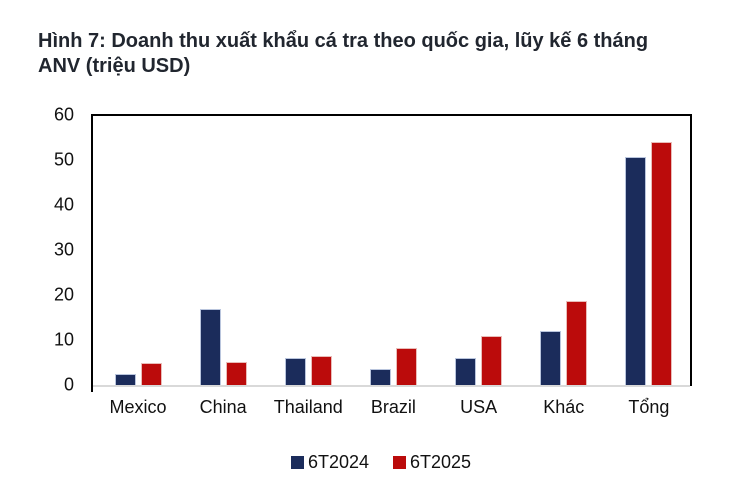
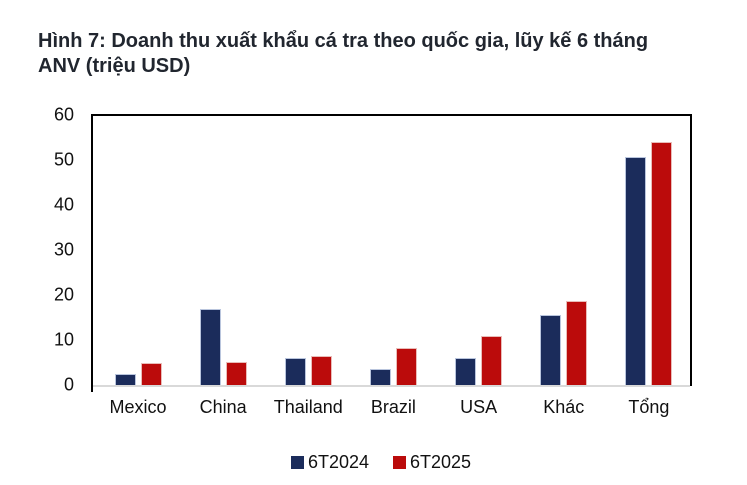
6T2024/Khác: 12 -> 16
